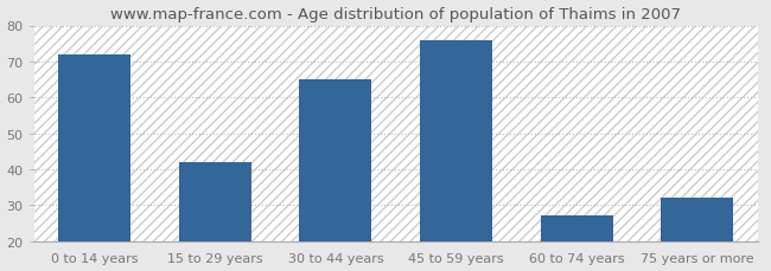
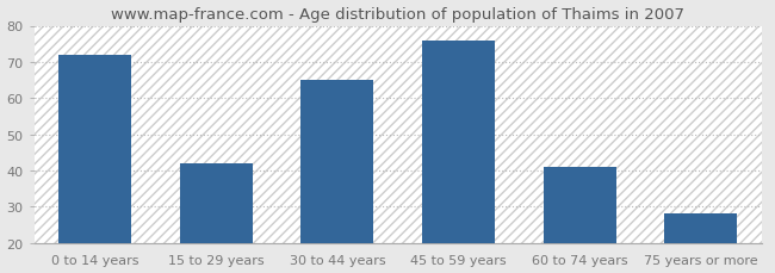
60 to 74 years: 27 -> 41
75 years or more: 32 -> 28
